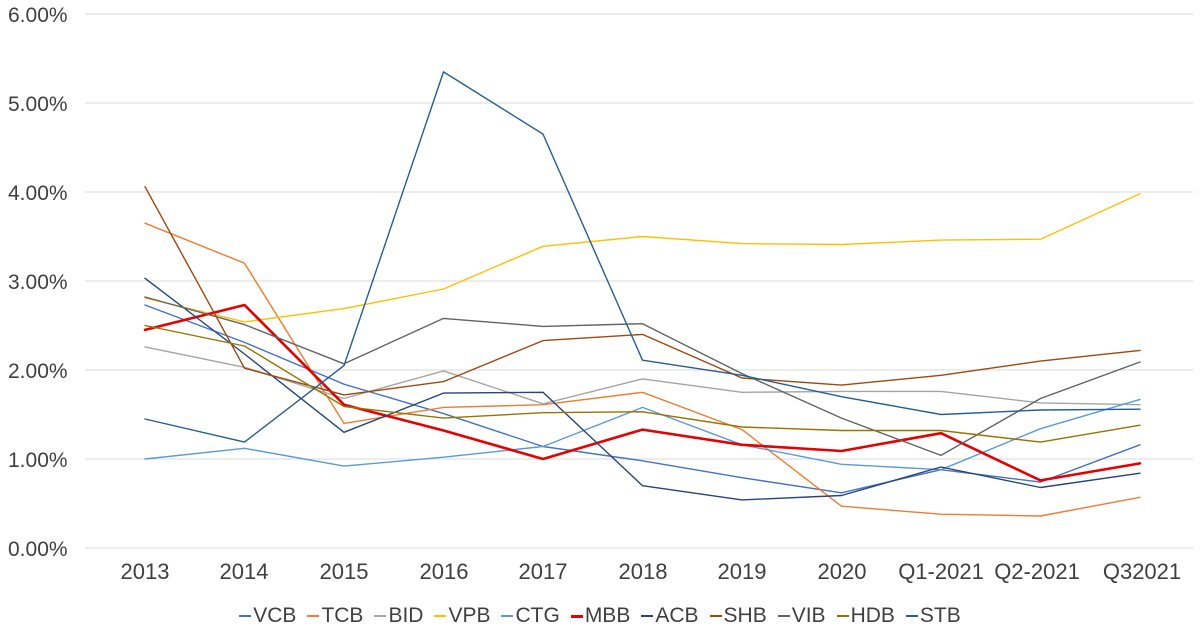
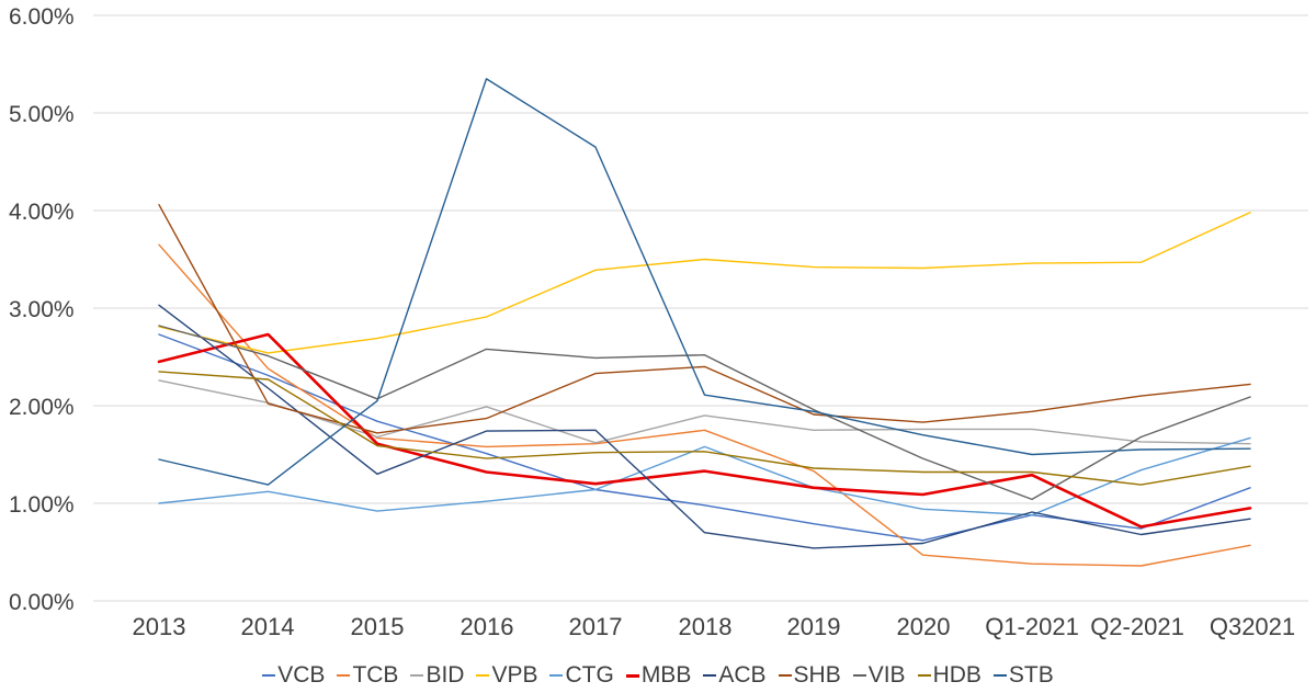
HDB/2013: 2.5% -> 2.4%
TCB/2014: 3.2% -> 2.4%
TCB/2015: 1.4% -> 1.7%
MBB/2017: 1.0% -> 1.2%
